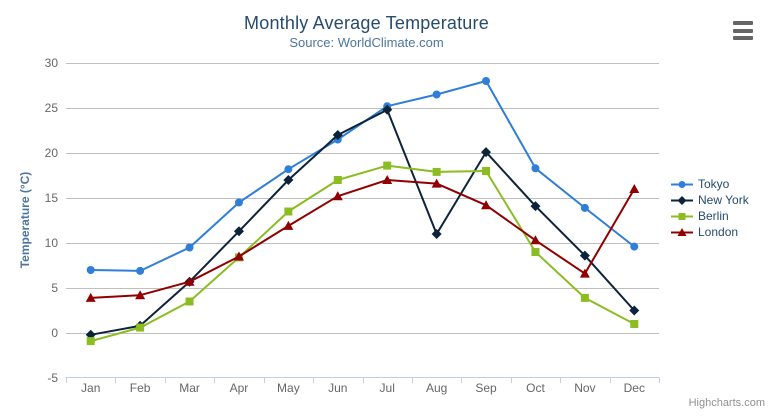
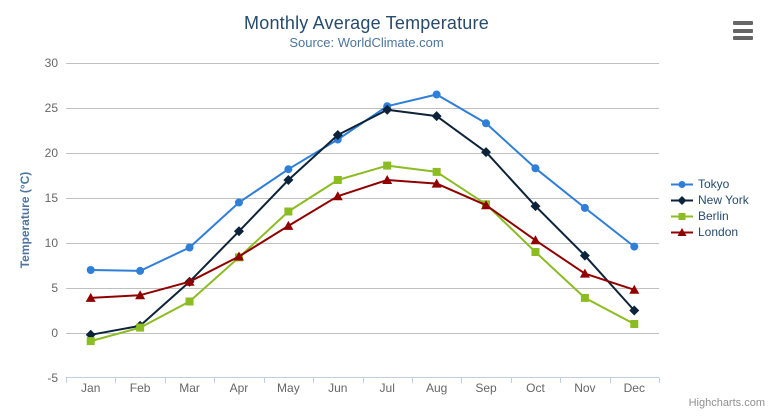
New York/Aug: 11 -> 24
Tokyo/Sep: 28 -> 23
Berlin/Sep: 18 -> 14
London/Dec: 16 -> 5
